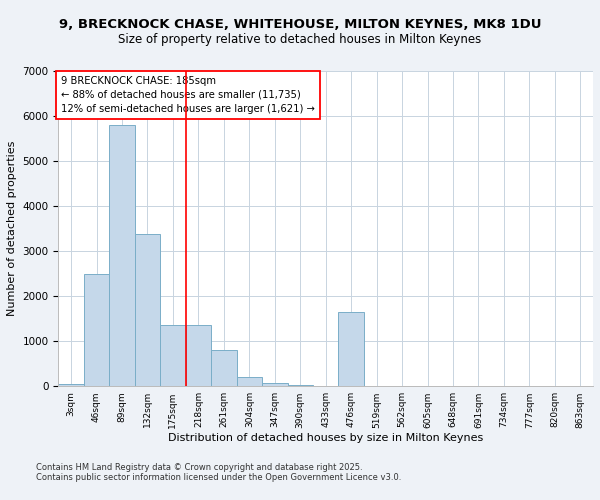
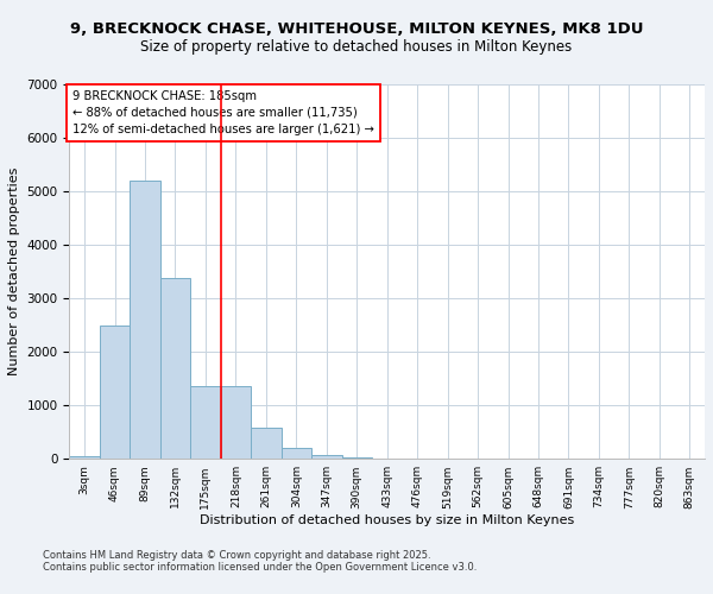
89sqm: 5800 -> 5200
261sqm: 800 -> 590
476sqm: 1650 -> 0
